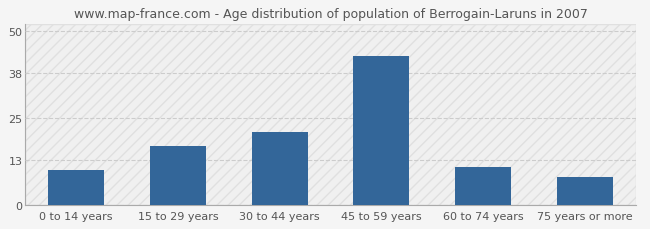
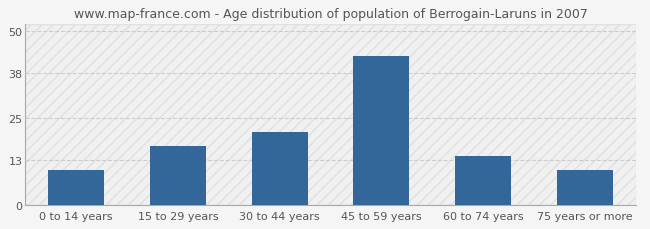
60 to 74 years: 11 -> 14
75 years or more: 8 -> 10
